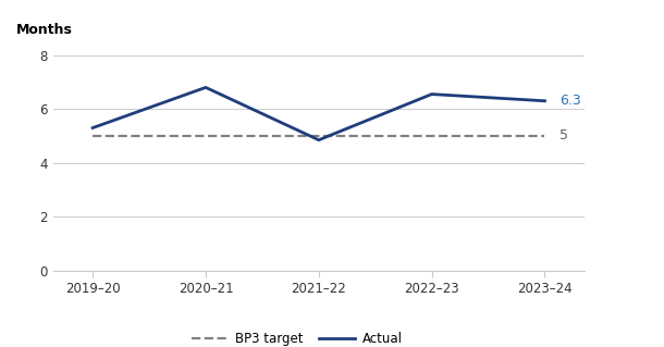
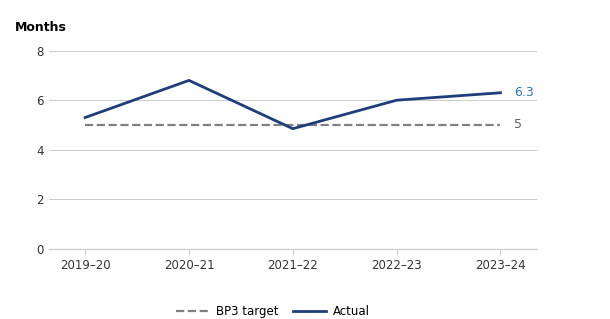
2022–23: 6.55 -> 6.00
